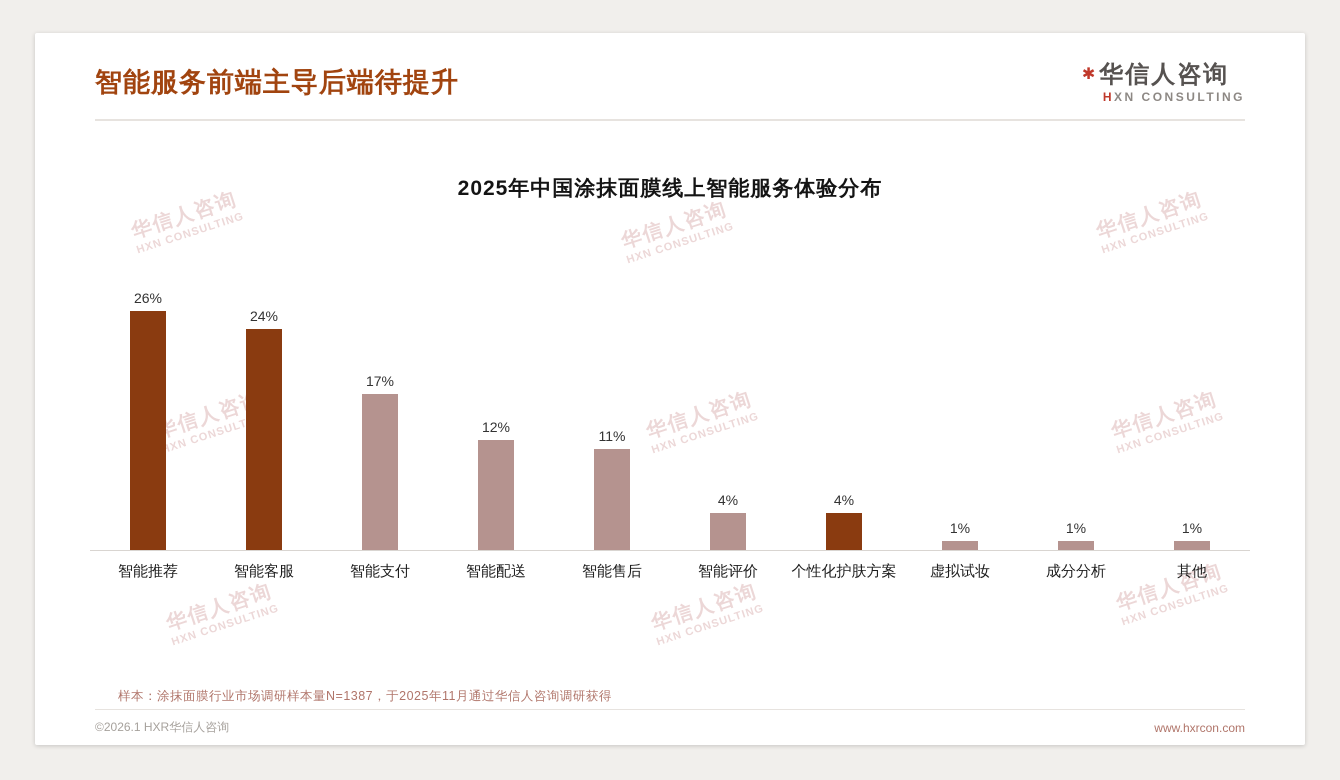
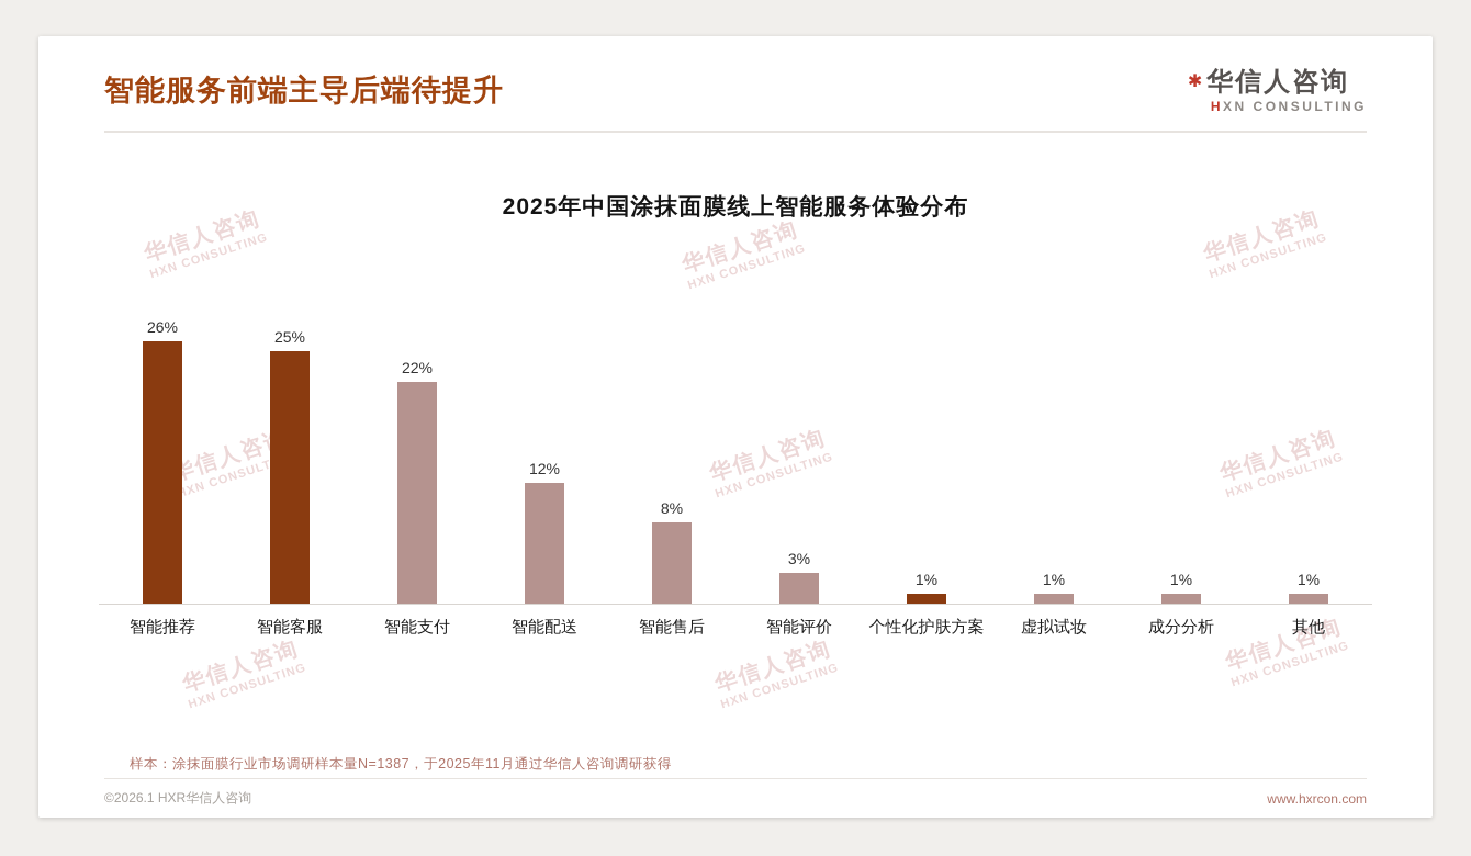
智能客服: 24% -> 25%
智能支付: 17% -> 22%
智能售后: 11% -> 8%
智能评价: 4% -> 3%
个性化护肤方案: 4% -> 1%
